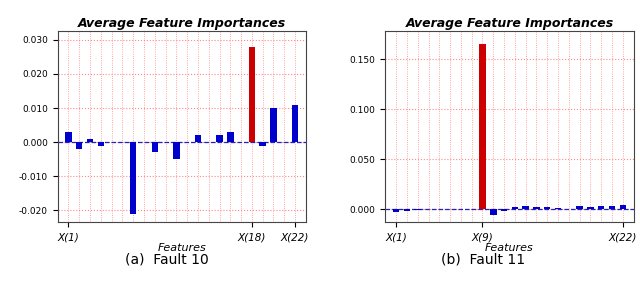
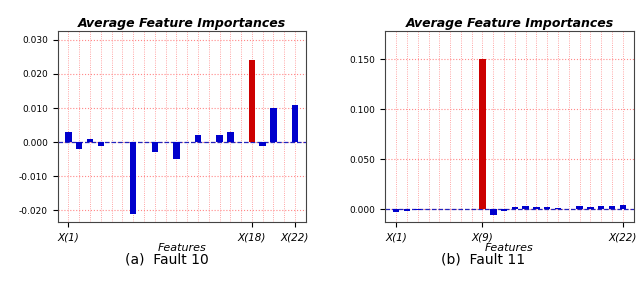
X(18): 0.0280 -> 0.0240
X(9): 0.165 -> 0.150
